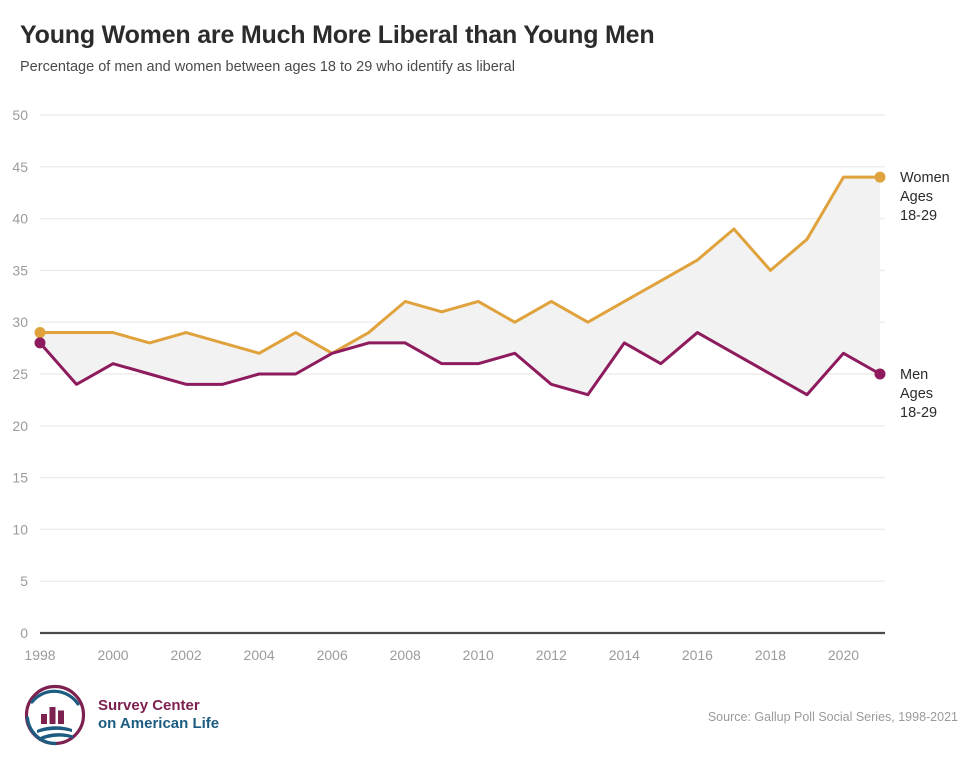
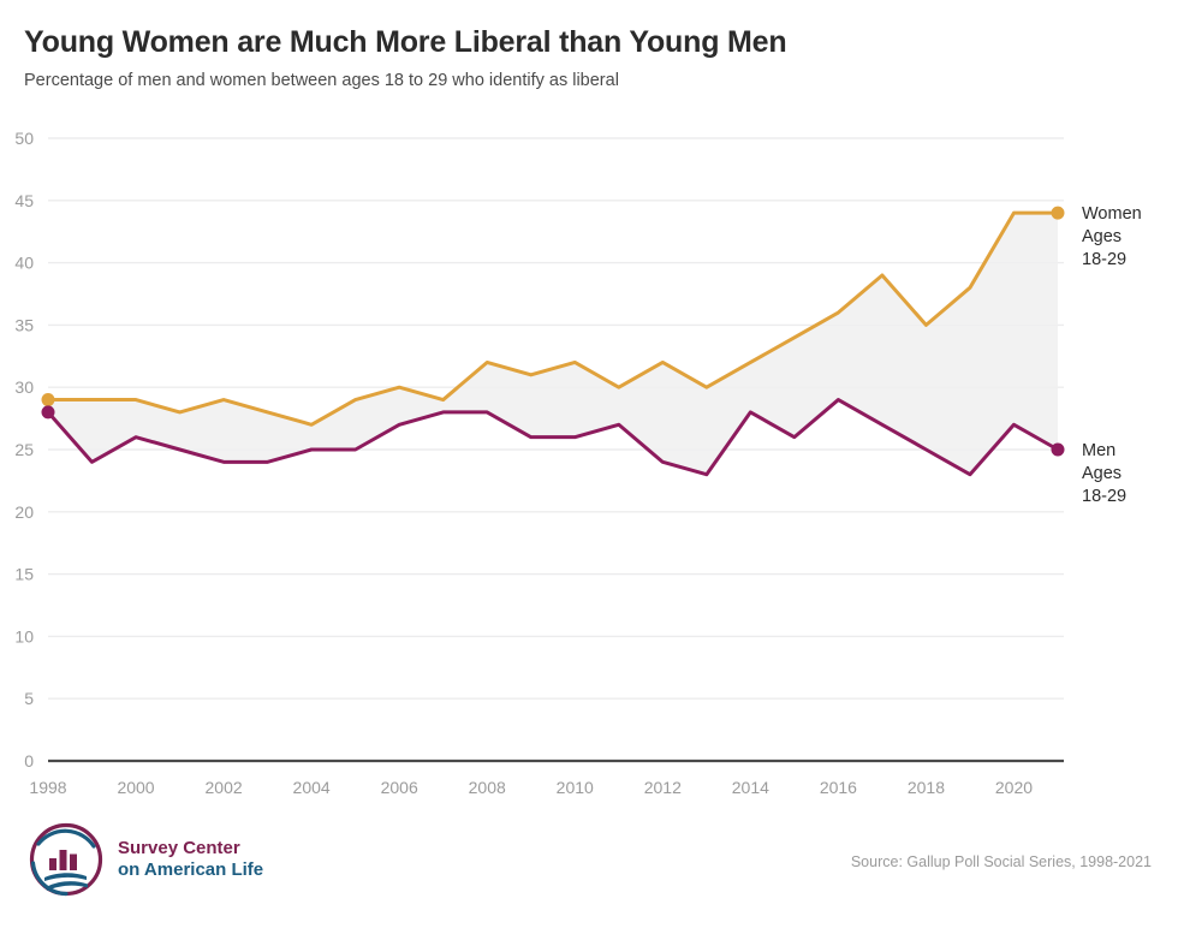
Women Ages 18-29/2006: 27 -> 30
